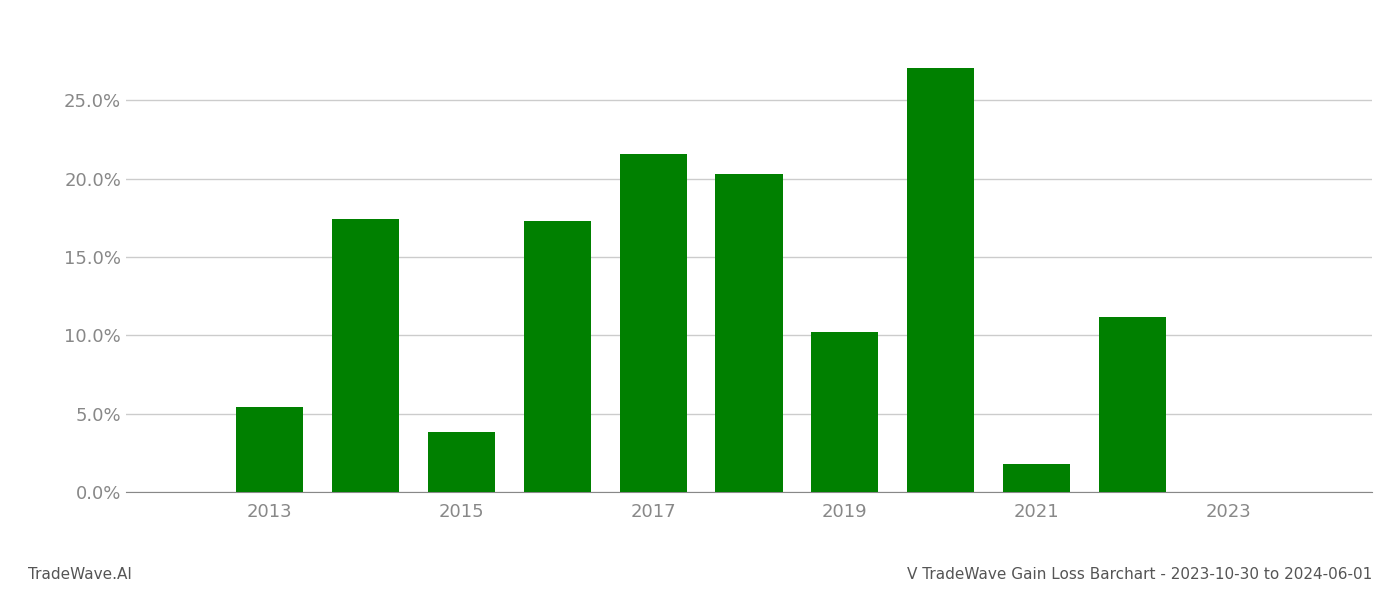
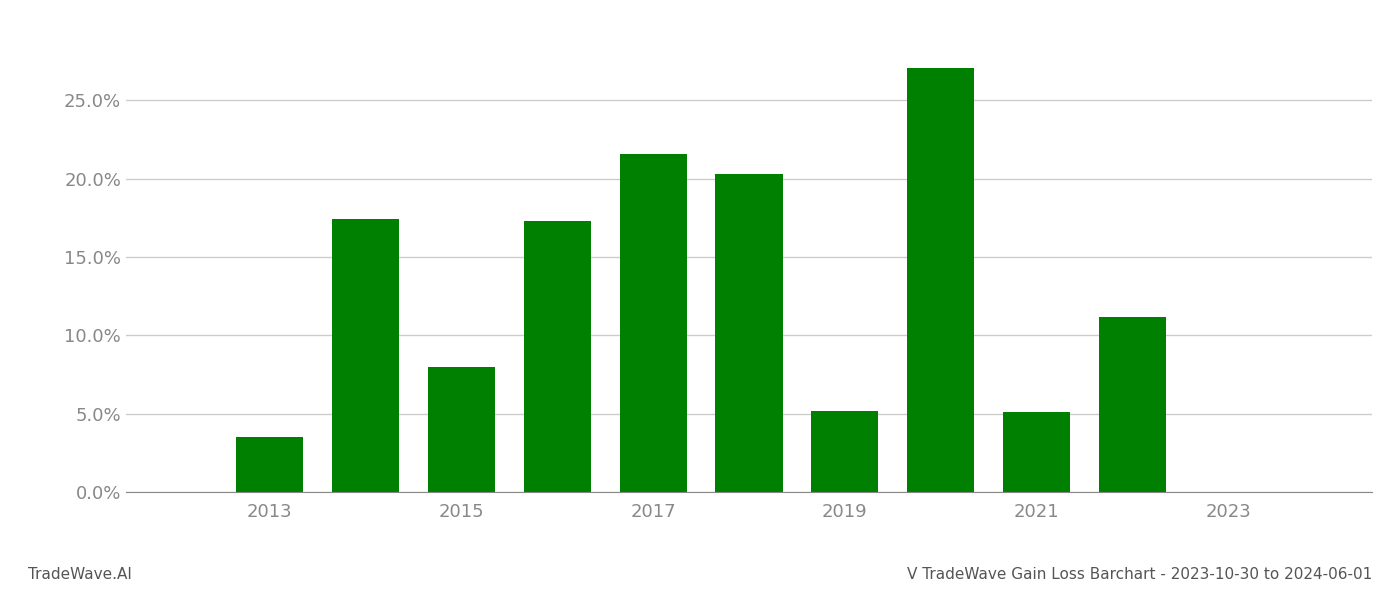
2013: 5.4% -> 3.5%
2015: 3.8% -> 8.0%
2019: 10.2% -> 5.2%
2021: 1.8% -> 5.1%
